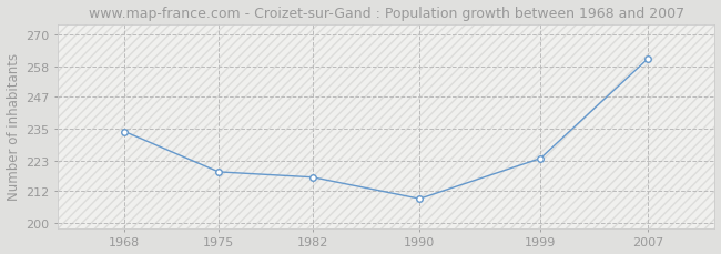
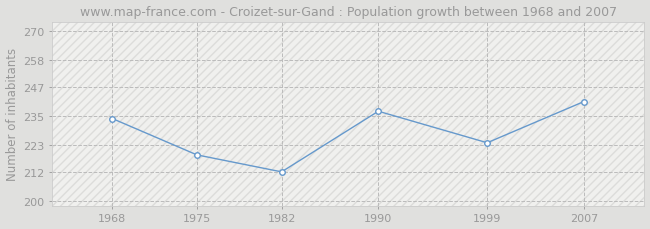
1982: 217 -> 212
1990: 209 -> 237
2007: 261 -> 241
